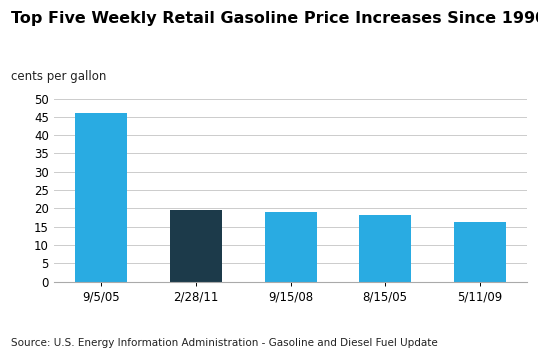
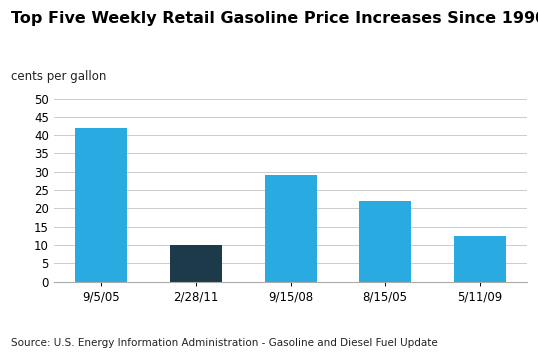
9/5/05: 46.0 -> 42.0
2/28/11: 19.5 -> 10.0
9/15/08: 19.0 -> 29.0
8/15/05: 18.3 -> 22.0
5/11/09: 16.2 -> 12.5
